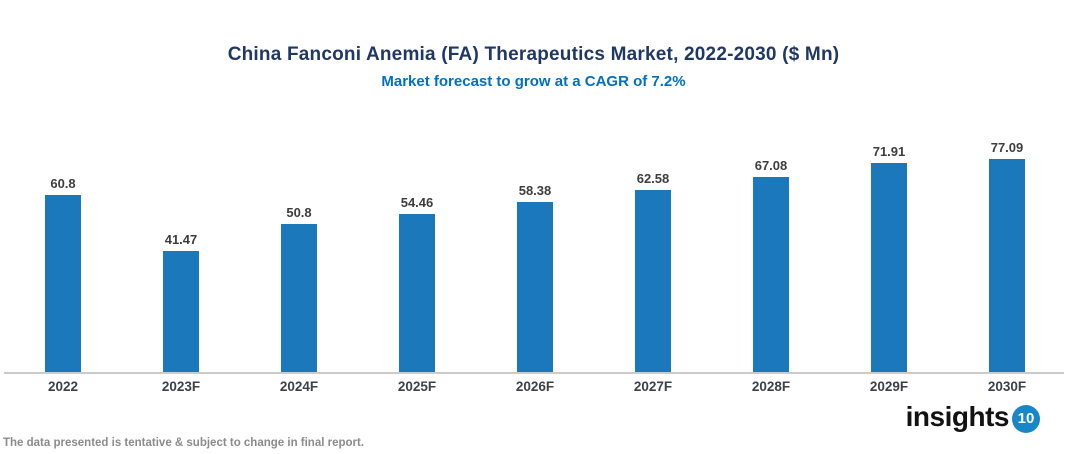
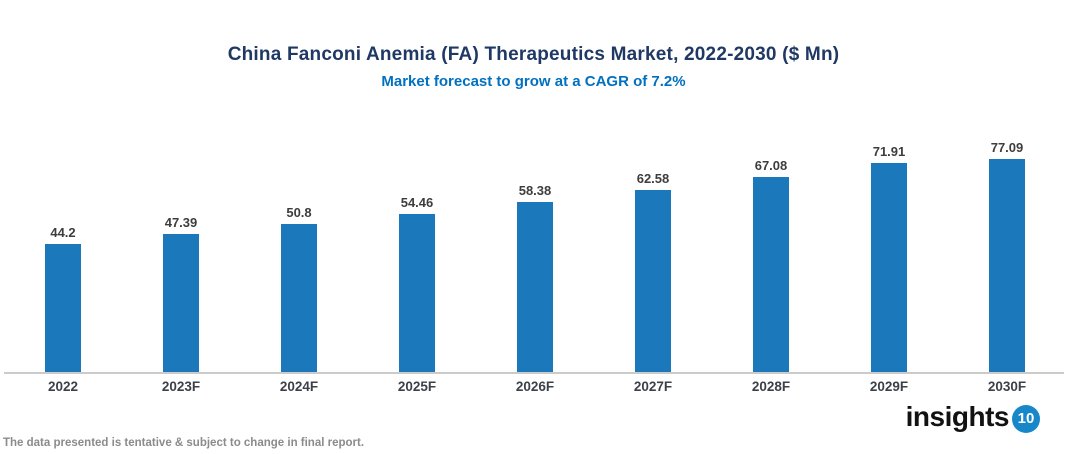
2022: 60.8 -> 44.2
2023F: 41.47 -> 47.39
